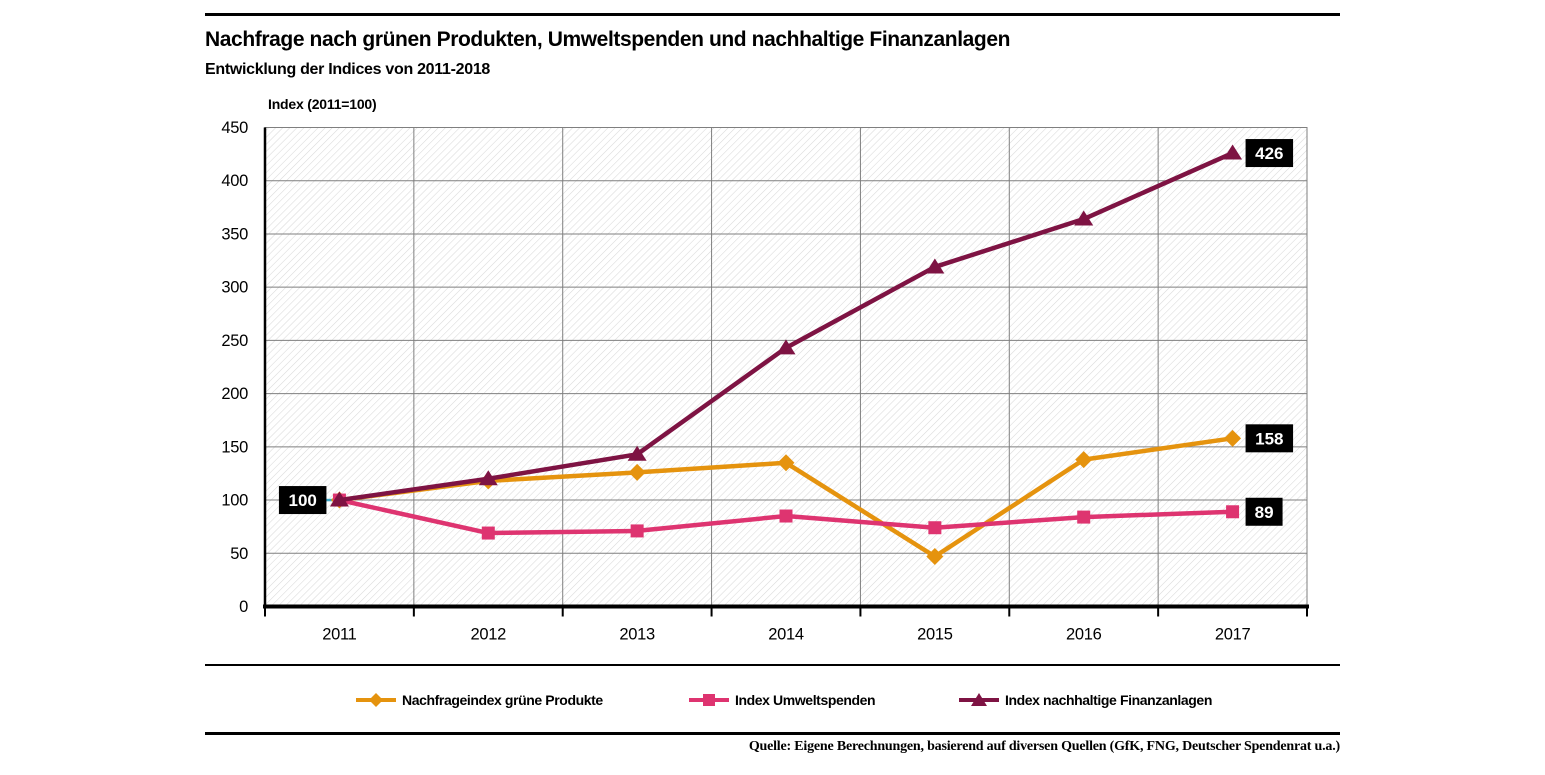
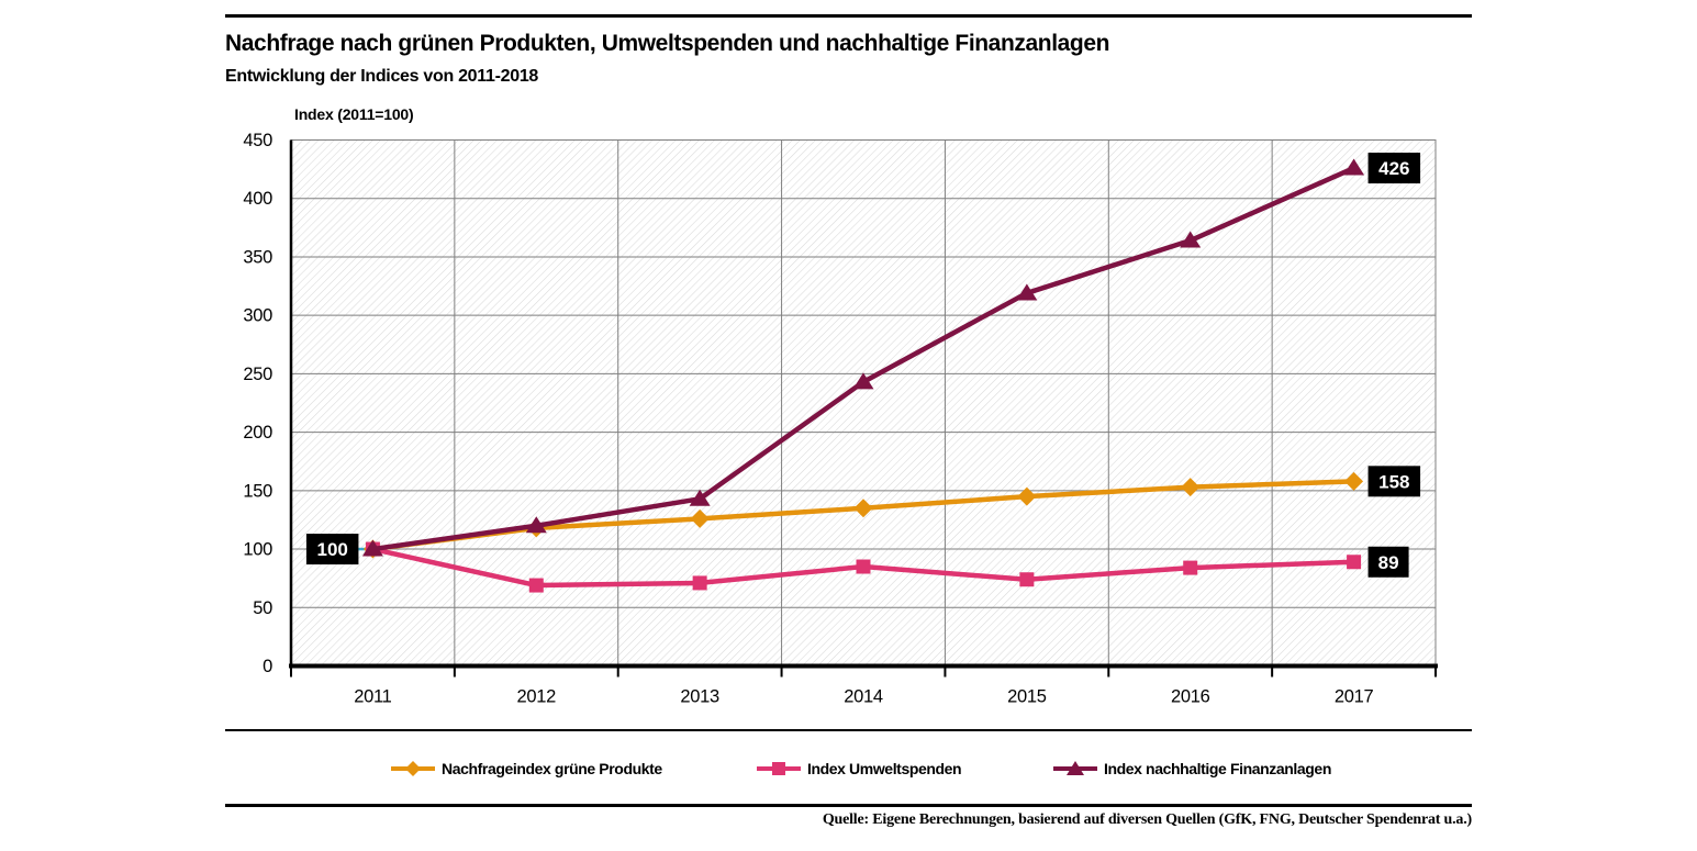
Nachfrageindex grüne Produkte/2015: 47 -> 145
Nachfrageindex grüne Produkte/2016: 138 -> 153
